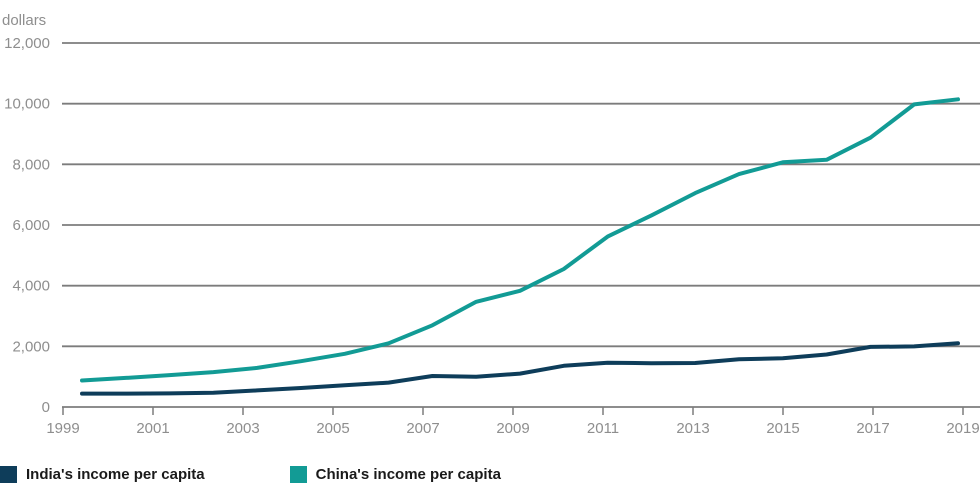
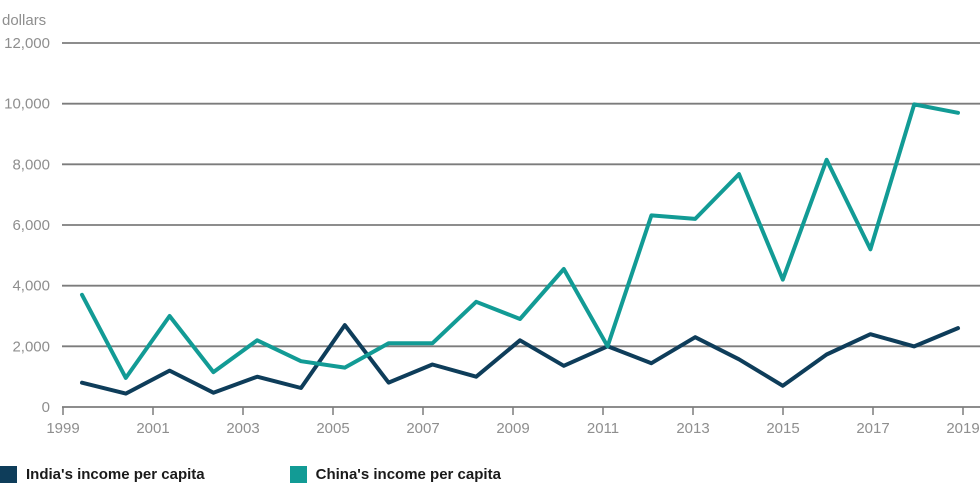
India's income per capita/1999: 400 -> 800
China's income per capita/1999: 900 -> 3700
India's income per capita/2001: 400 -> 1200
China's income per capita/2001: 1100 -> 3000
India's income per capita/2003: 500 -> 1000
China's income per capita/2003: 1300 -> 2200
India's income per capita/2005: 700 -> 2700
China's income per capita/2005: 1800 -> 1300
India's income per capita/2007: 1000 -> 1400
China's income per capita/2007: 2700 -> 2100
India's income per capita/2009: 1100 -> 2200
China's income per capita/2009: 3800 -> 2900
India's income per capita/2011: 1500 -> 2000
China's income per capita/2011: 5600 -> 2000
India's income per capita/2013: 1400 -> 2300
China's income per capita/2013: 7100 -> 6200
India's income per capita/2015: 1600 -> 700
China's income per capita/2015: 8100 -> 4200
India's income per capita/2017: 2000 -> 2400
China's income per capita/2017: 8900 -> 5200
India's income per capita/2019: 2100 -> 2600
China's income per capita/2019: 10100 -> 9700
